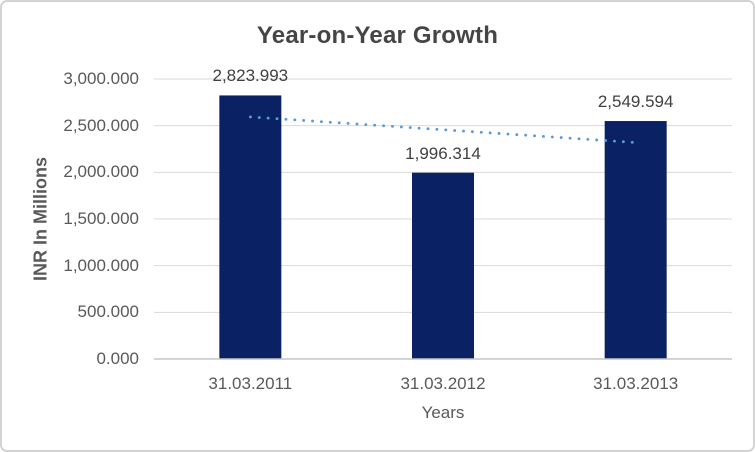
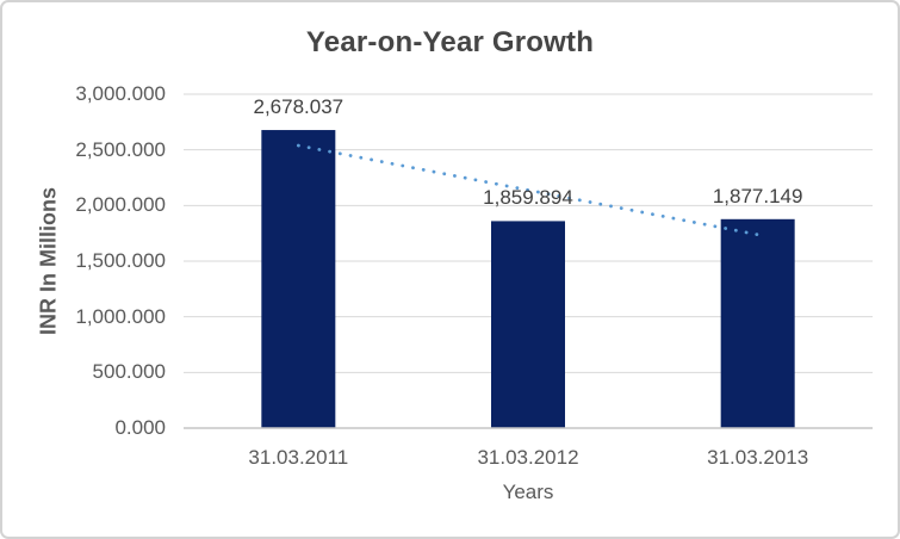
31.03.2011: 2,823.993 -> 2,678.037
31.03.2012: 1,996.314 -> 1,859.894
31.03.2013: 2,549.594 -> 1,877.149
